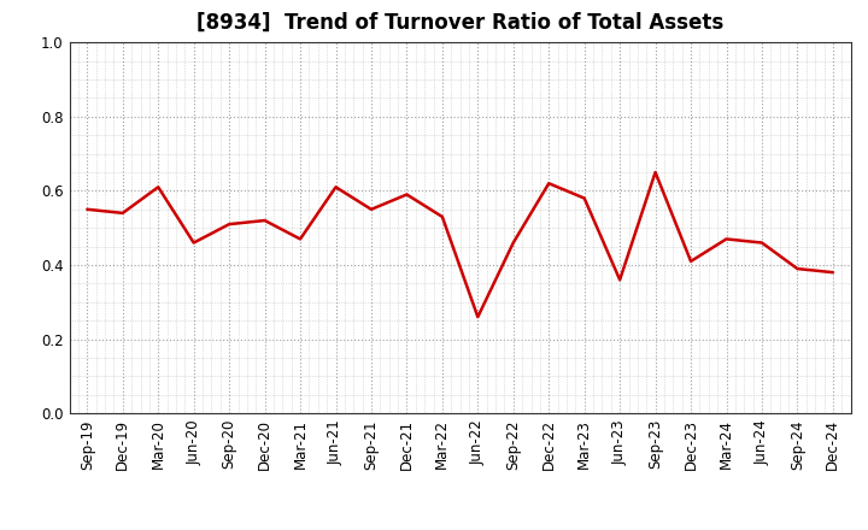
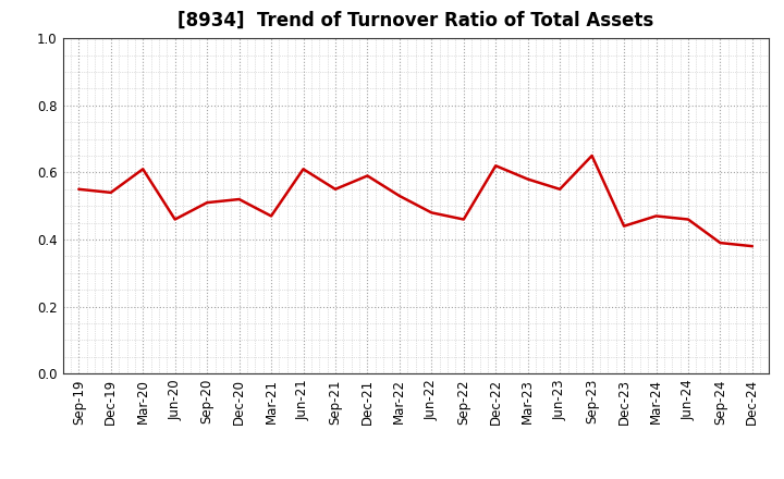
Jun-22: 0.26 -> 0.48
Jun-23: 0.36 -> 0.55
Dec-23: 0.41 -> 0.44
